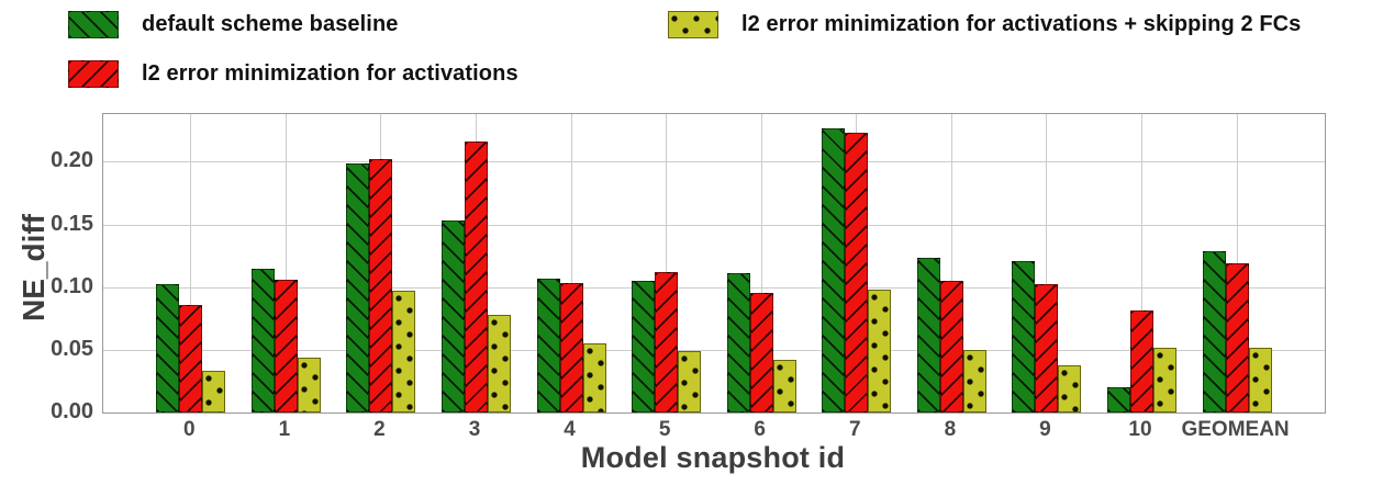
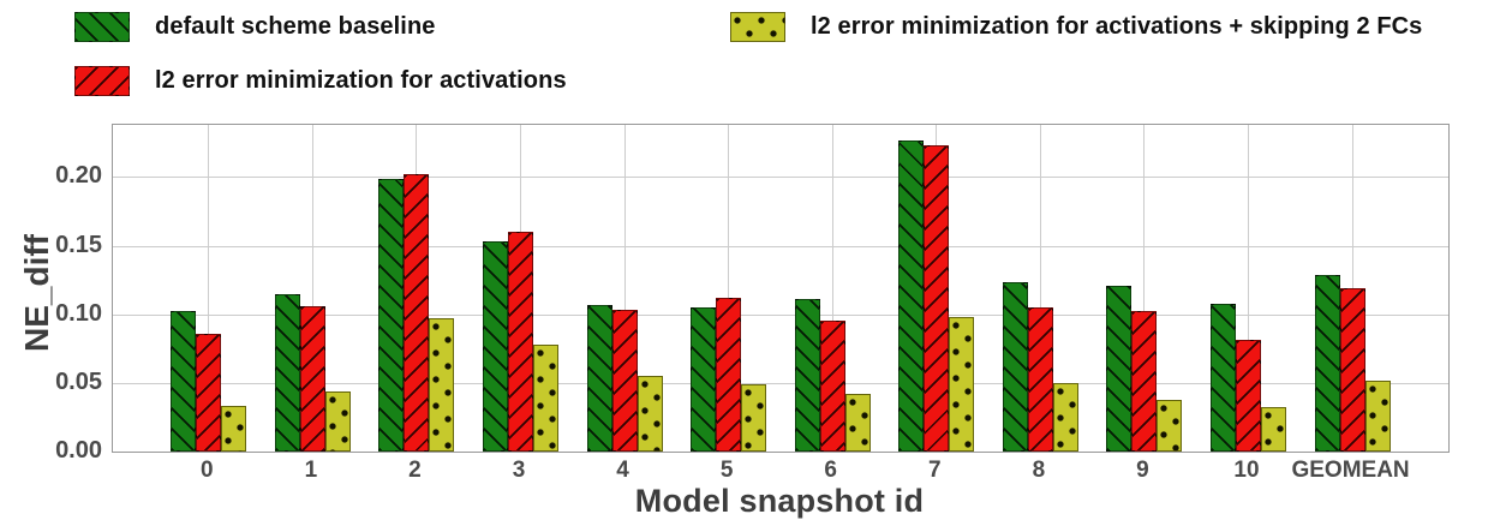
l2 error minimization for activations/3: 0.216 -> 0.160
default scheme baseline/10: 0.020 -> 0.108
l2 error minimization for activations + skipping 2 FCs/10: 0.052 -> 0.032
